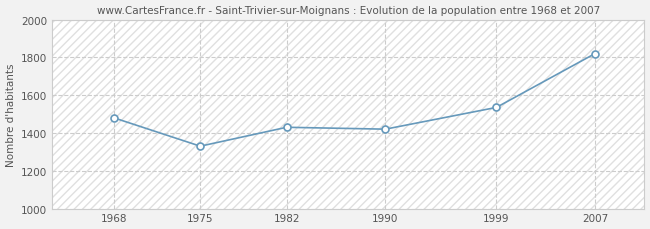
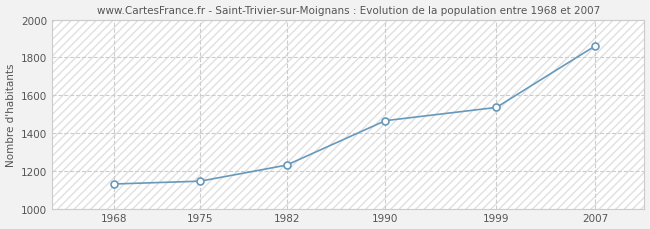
1968: 1480 -> 1130
1975: 1330 -> 1140
1982: 1430 -> 1230
1990: 1420 -> 1460
2007: 1820 -> 1860
